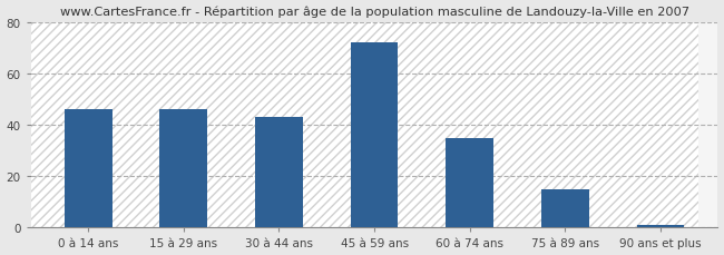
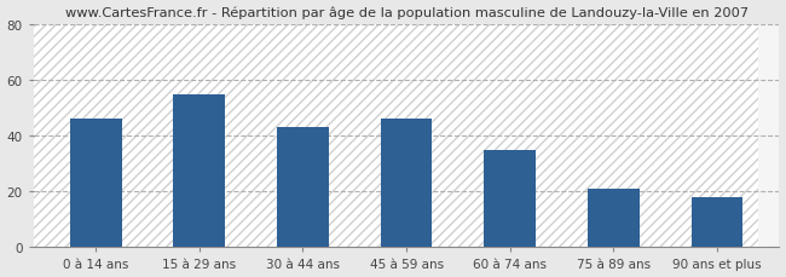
15 à 29 ans: 46 -> 55
45 à 59 ans: 72 -> 46
75 à 89 ans: 15 -> 21
90 ans et plus: 1 -> 18
